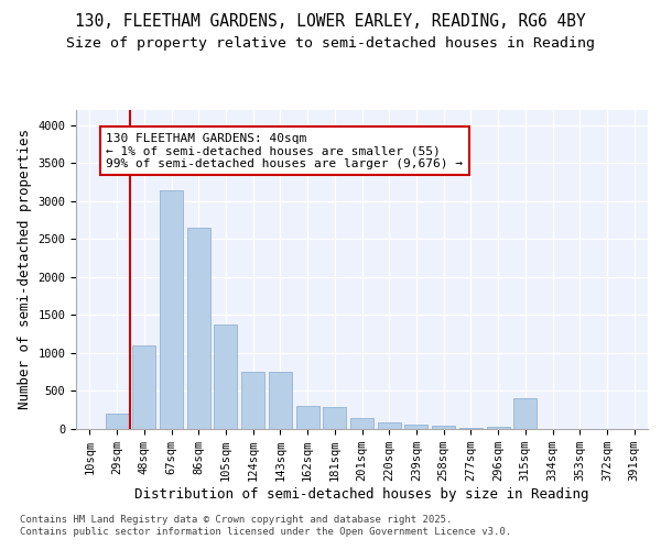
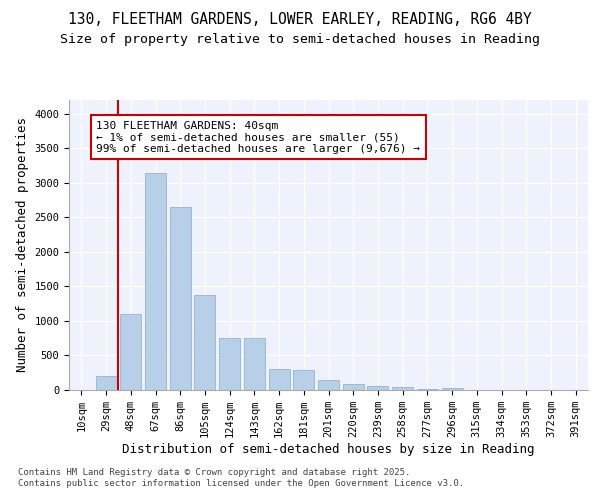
315sqm: 400 -> 0
